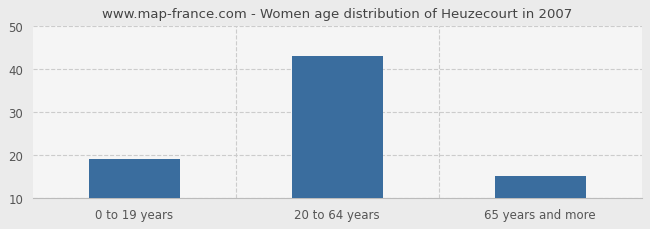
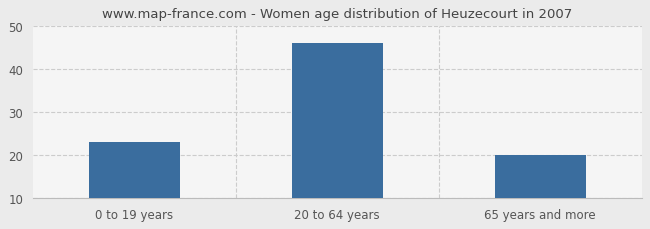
0 to 19 years: 19 -> 23
20 to 64 years: 43 -> 46
65 years and more: 15 -> 20
